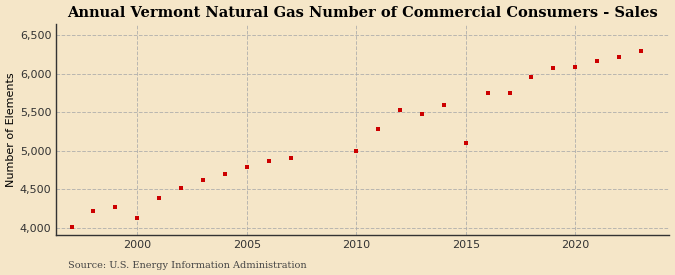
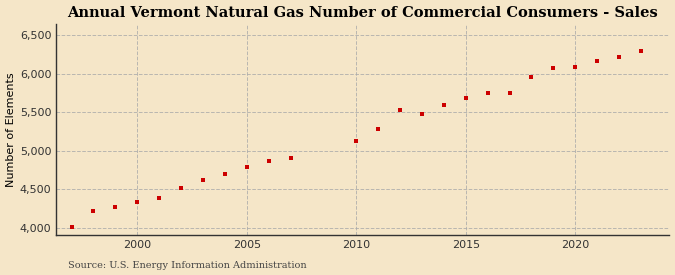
2000: 4,120 -> 4,330
2010: 5,000 -> 5,130
2015: 5,100 -> 5,680
